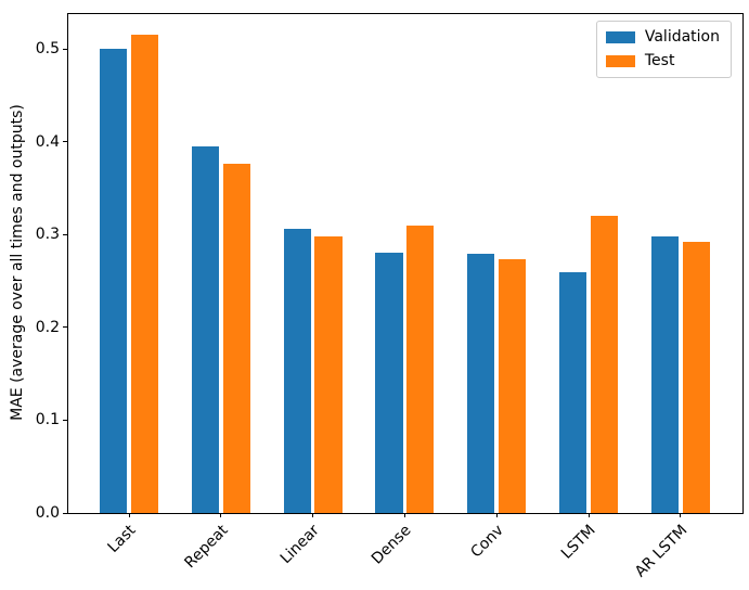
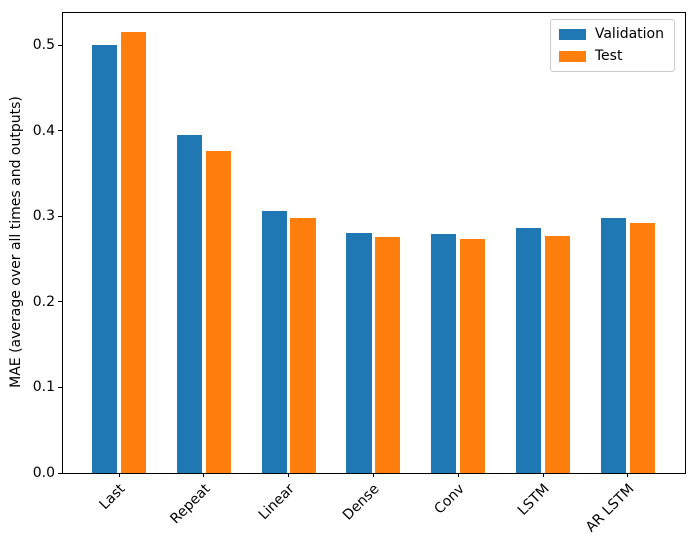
Test/Dense: 0.31 -> 0.28
Validation/LSTM: 0.26 -> 0.29
Test/LSTM: 0.32 -> 0.28
